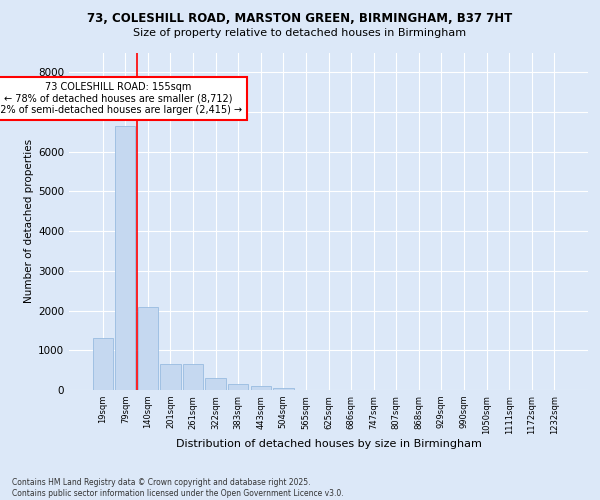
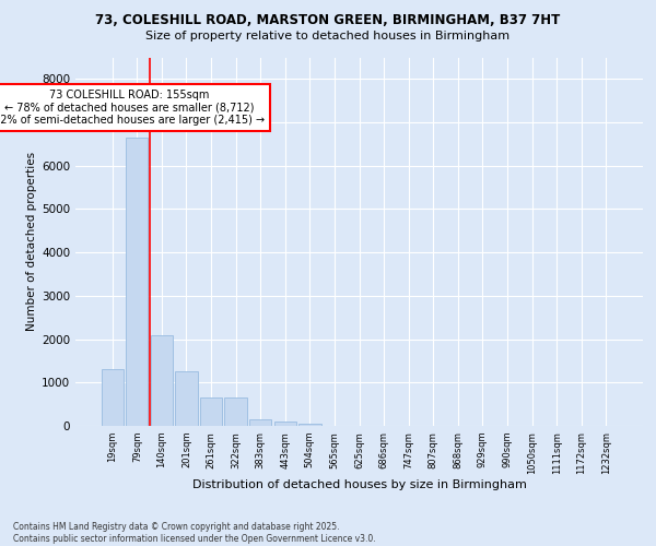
201sqm: 650 -> 1250
322sqm: 300 -> 650
